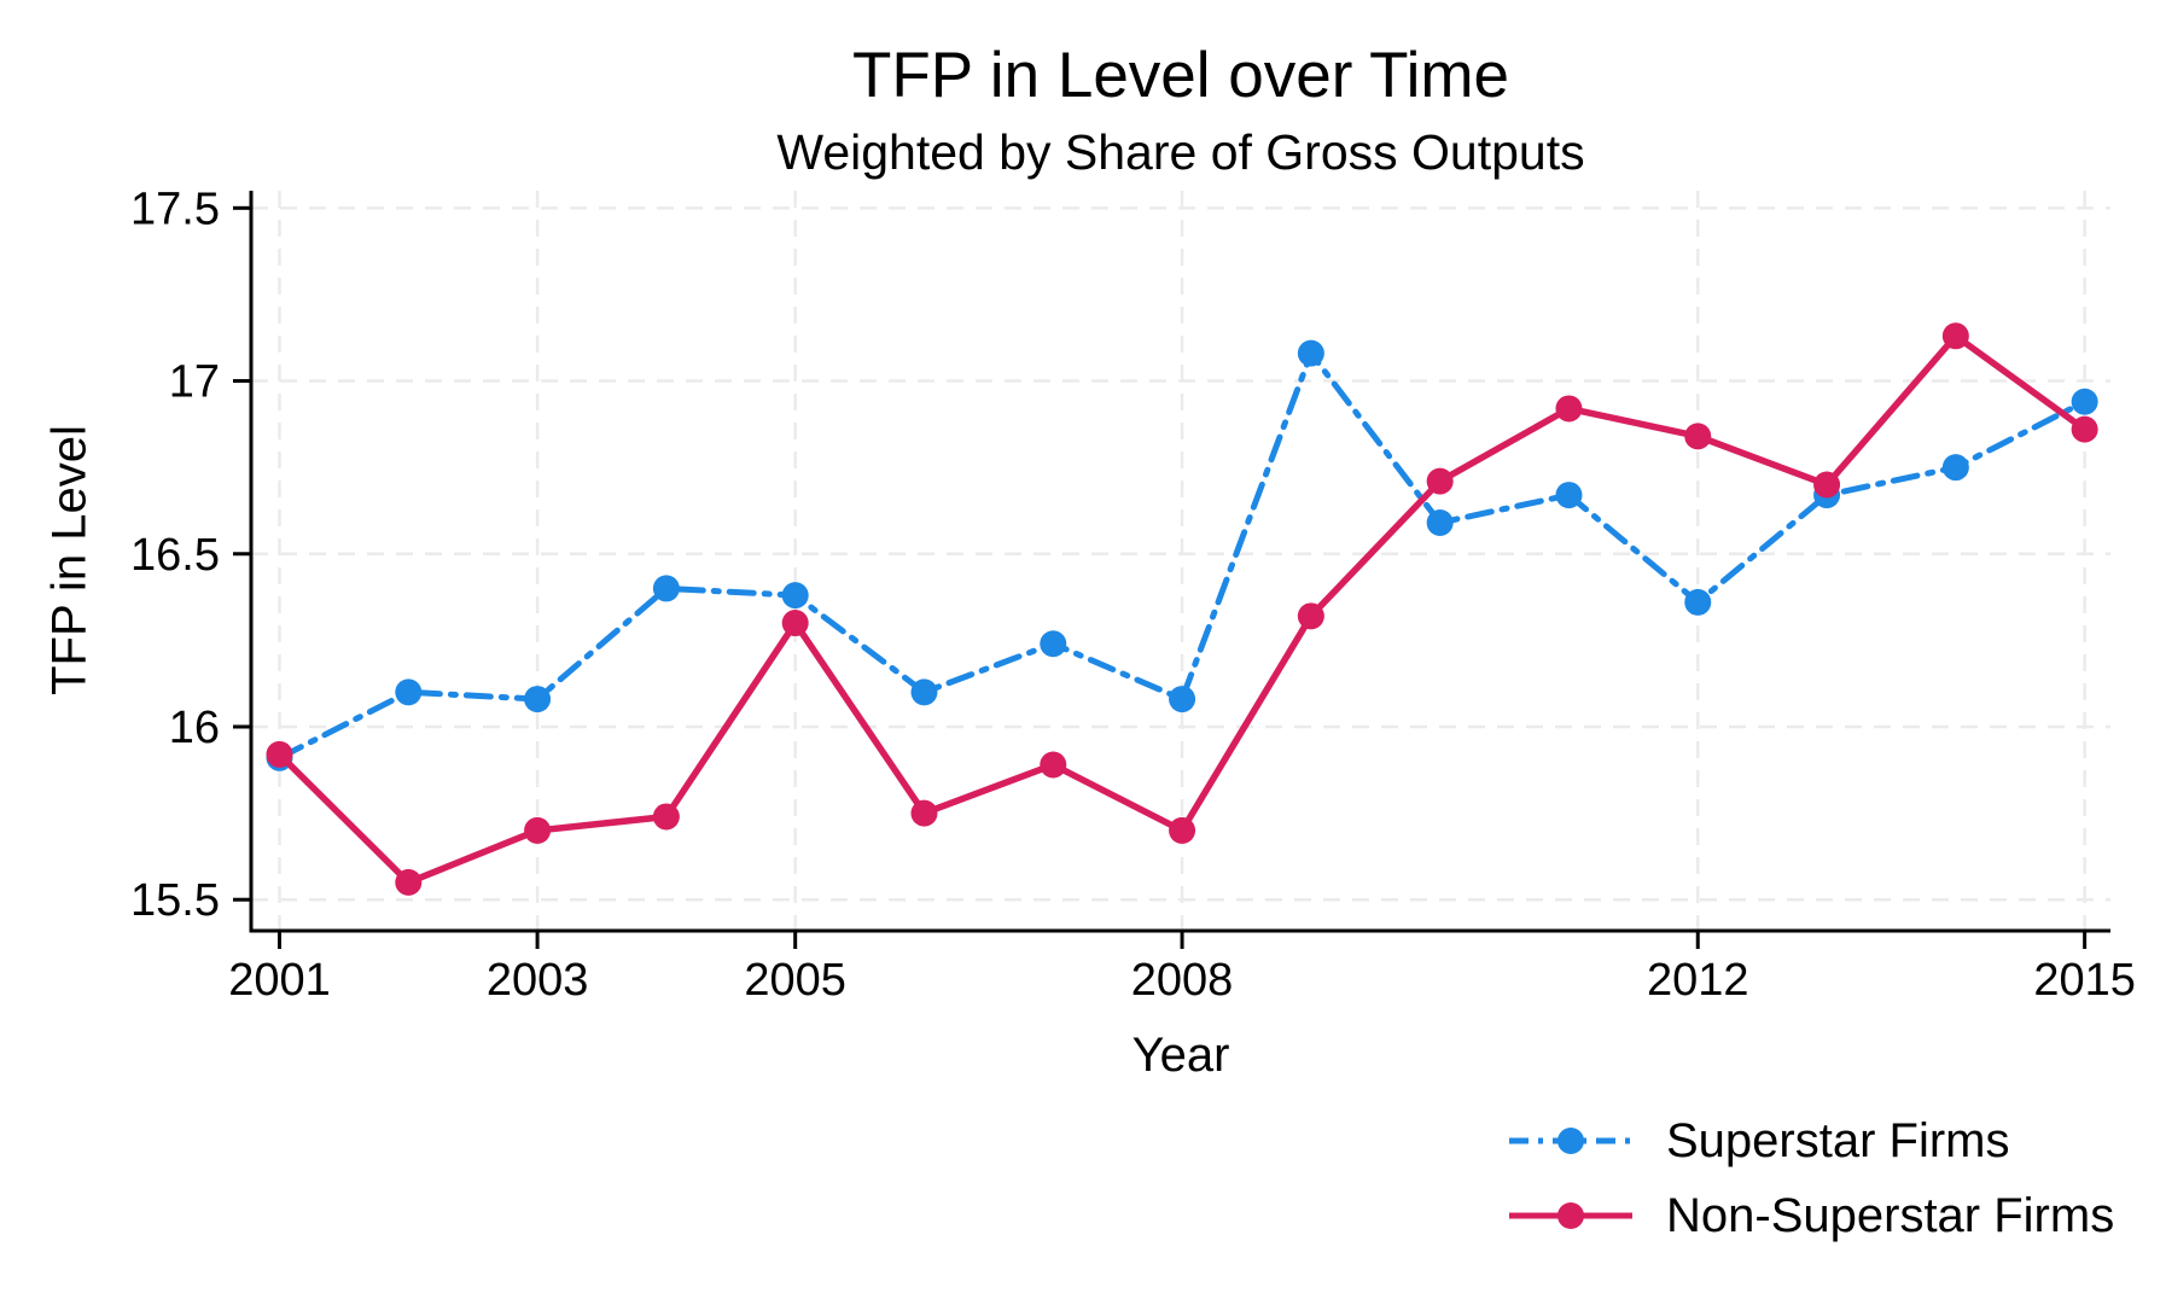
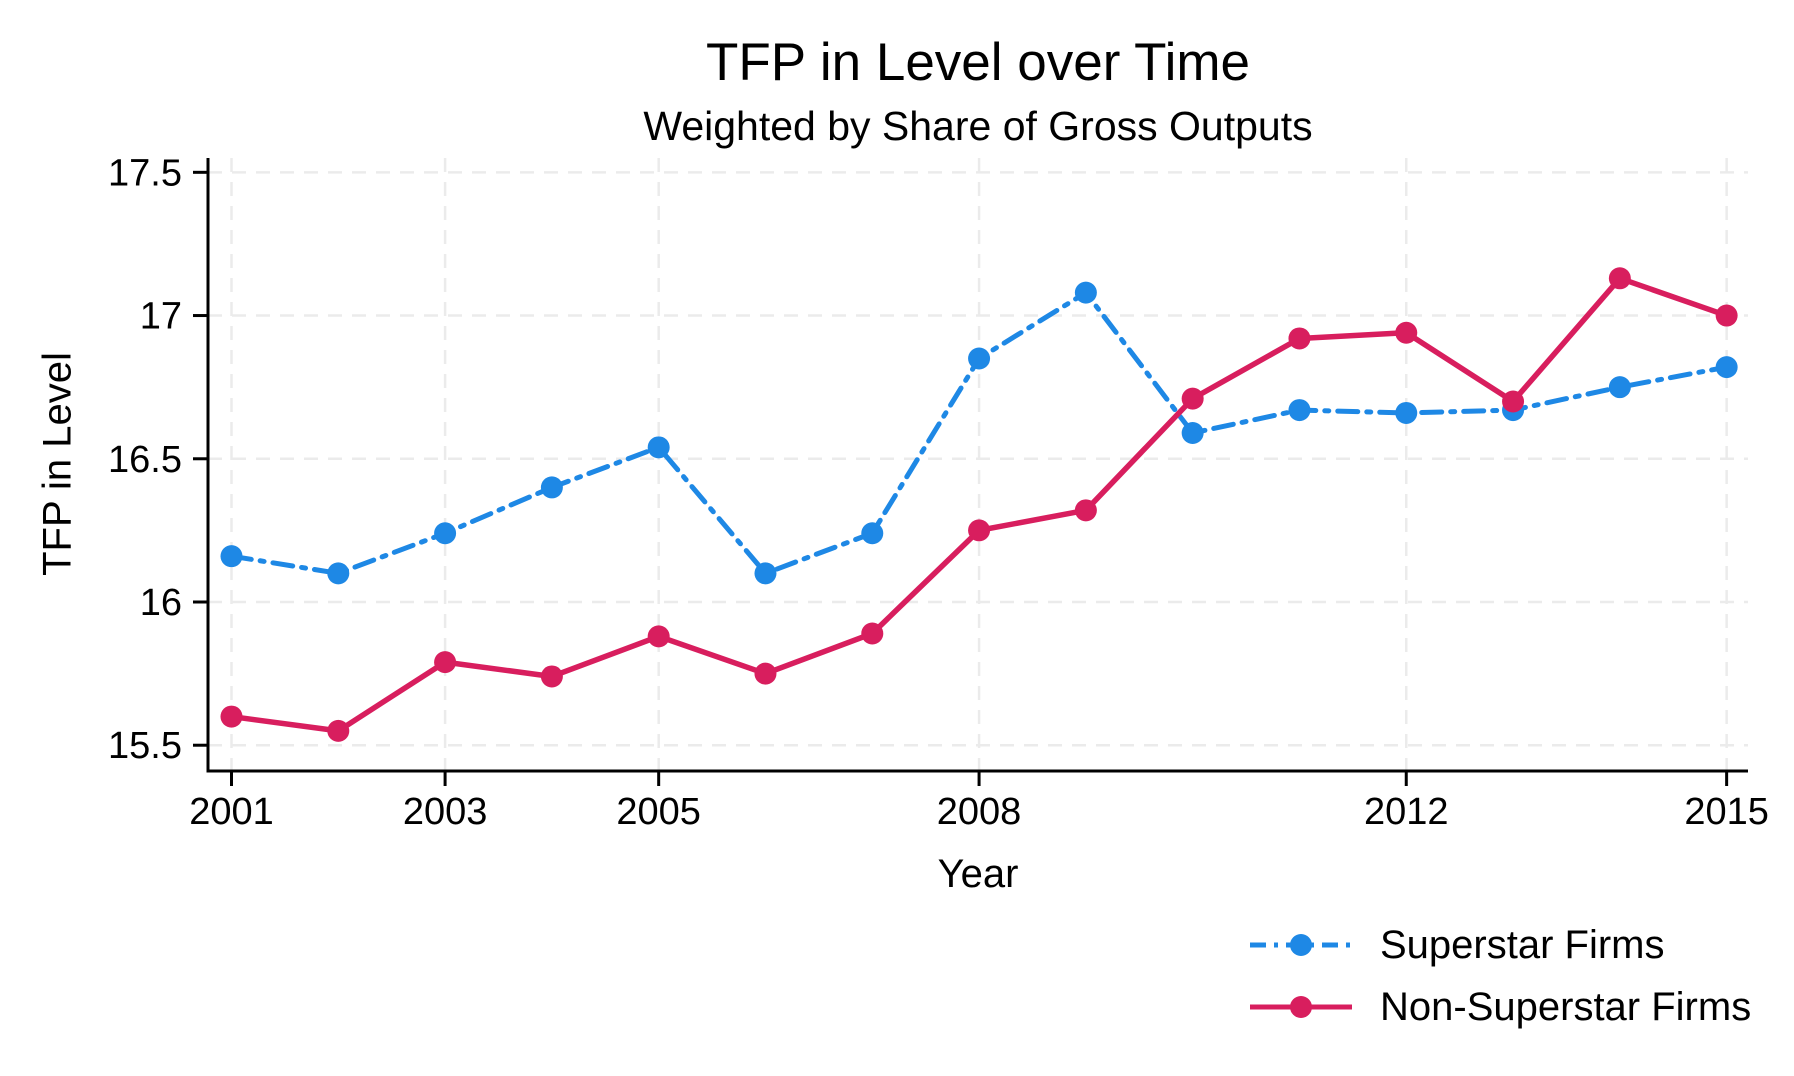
Superstar Firms/2001: 15.91 -> 16.16
Non-Superstar Firms/2001: 15.92 -> 15.60
Superstar Firms/2003: 16.08 -> 16.24
Non-Superstar Firms/2003: 15.70 -> 15.79
Superstar Firms/2005: 16.38 -> 16.54
Non-Superstar Firms/2005: 16.30 -> 15.88
Superstar Firms/2008: 16.08 -> 16.85
Non-Superstar Firms/2008: 15.70 -> 16.25
Superstar Firms/2012: 16.36 -> 16.66
Non-Superstar Firms/2012: 16.84 -> 16.94
Superstar Firms/2015: 16.94 -> 16.82
Non-Superstar Firms/2015: 16.86 -> 17.00
